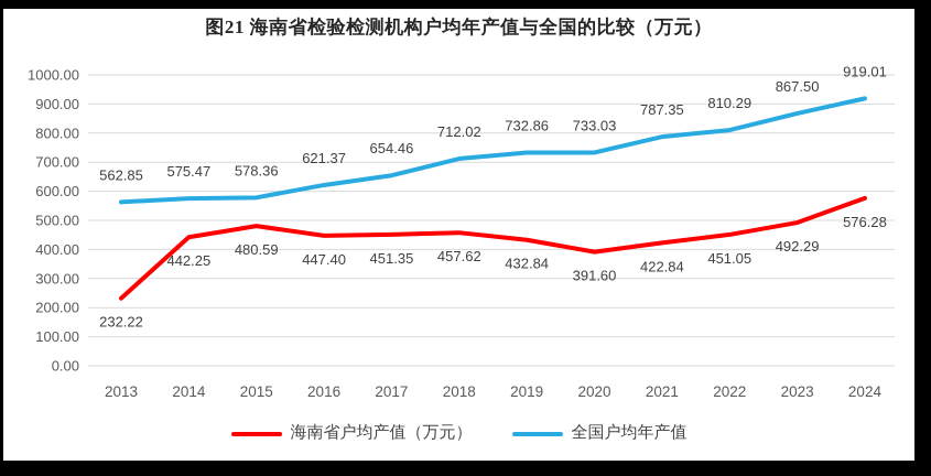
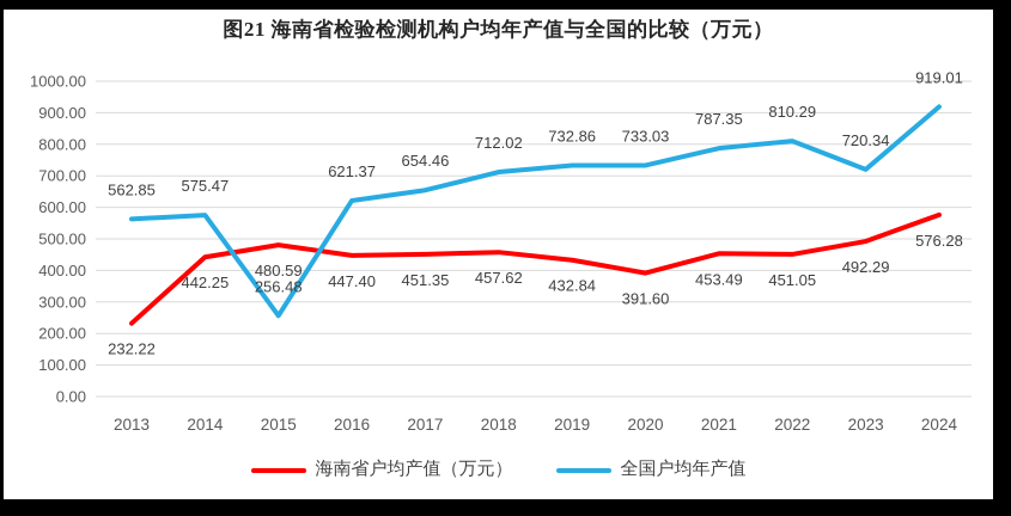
全国户均年产值/2015: 578.36 -> 256.48
海南省户均产值（万元）/2021: 422.84 -> 453.49
全国户均年产值/2023: 867.50 -> 720.34
